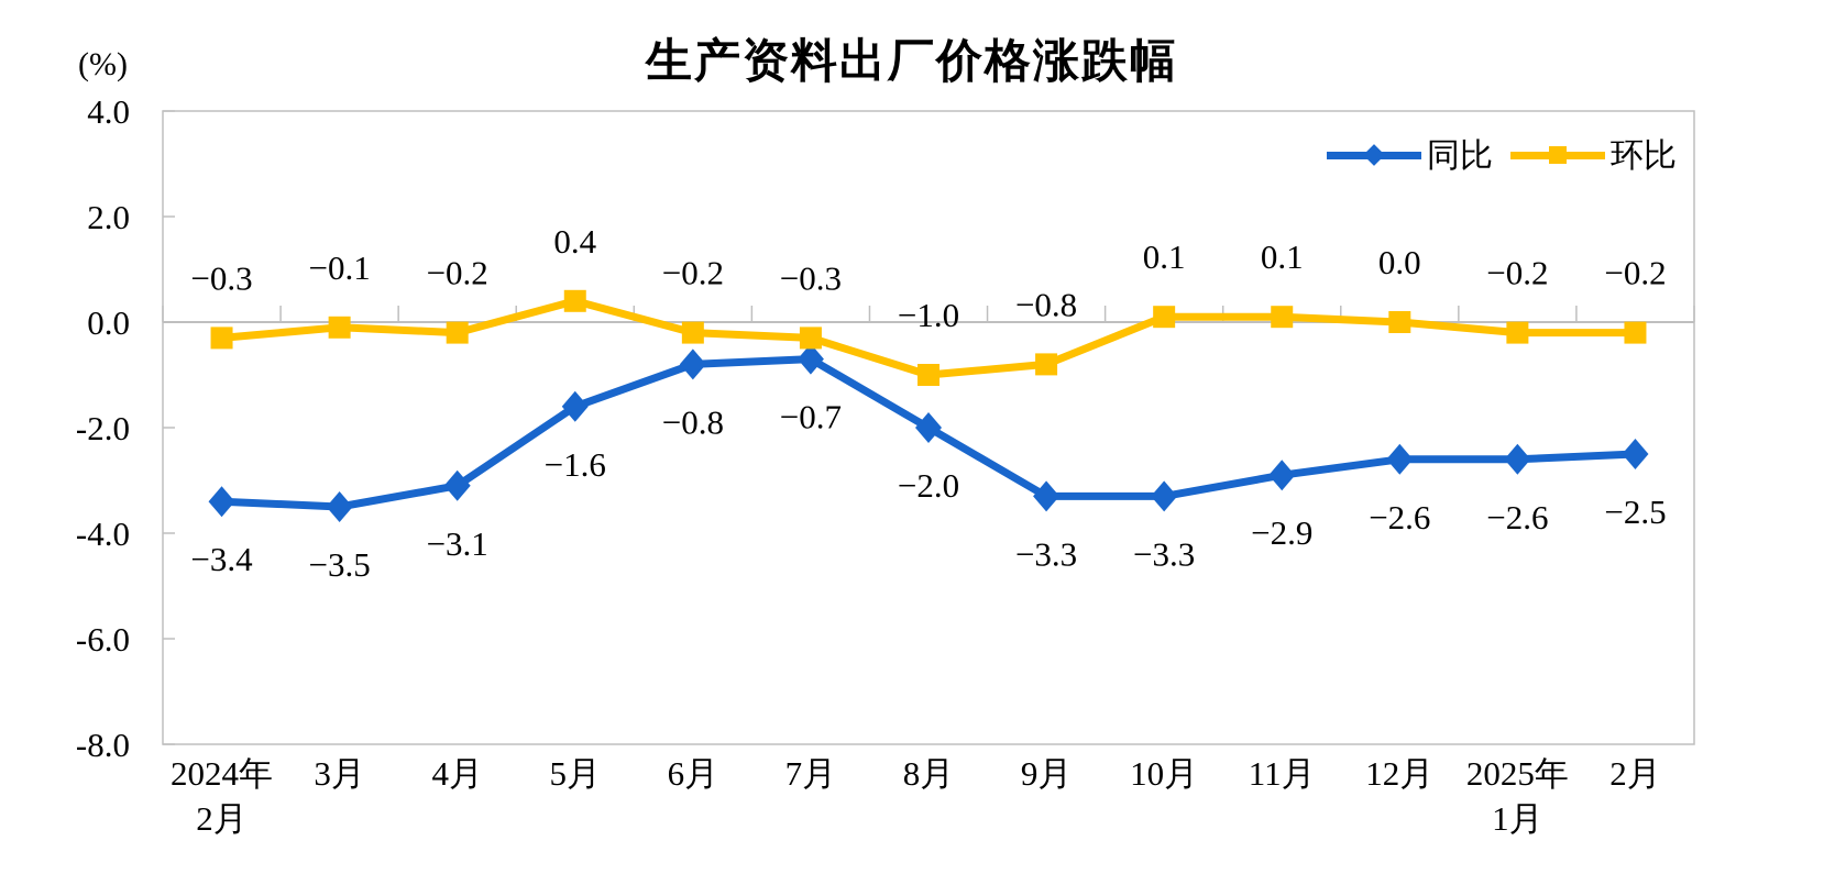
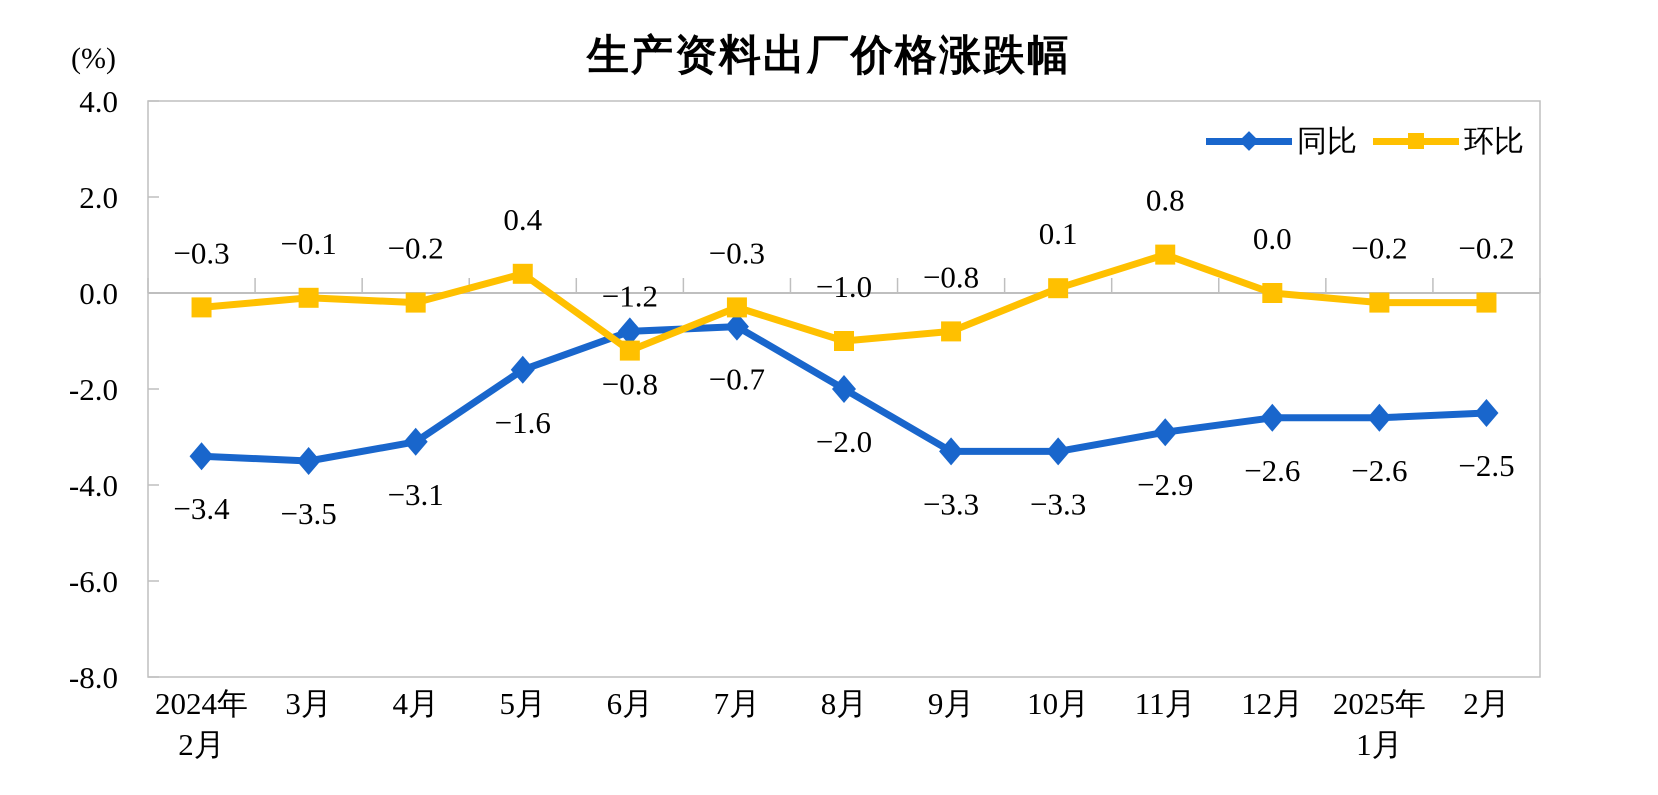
环比/6月: −0.2 -> −1.2
环比/11月: 0.1 -> 0.8
